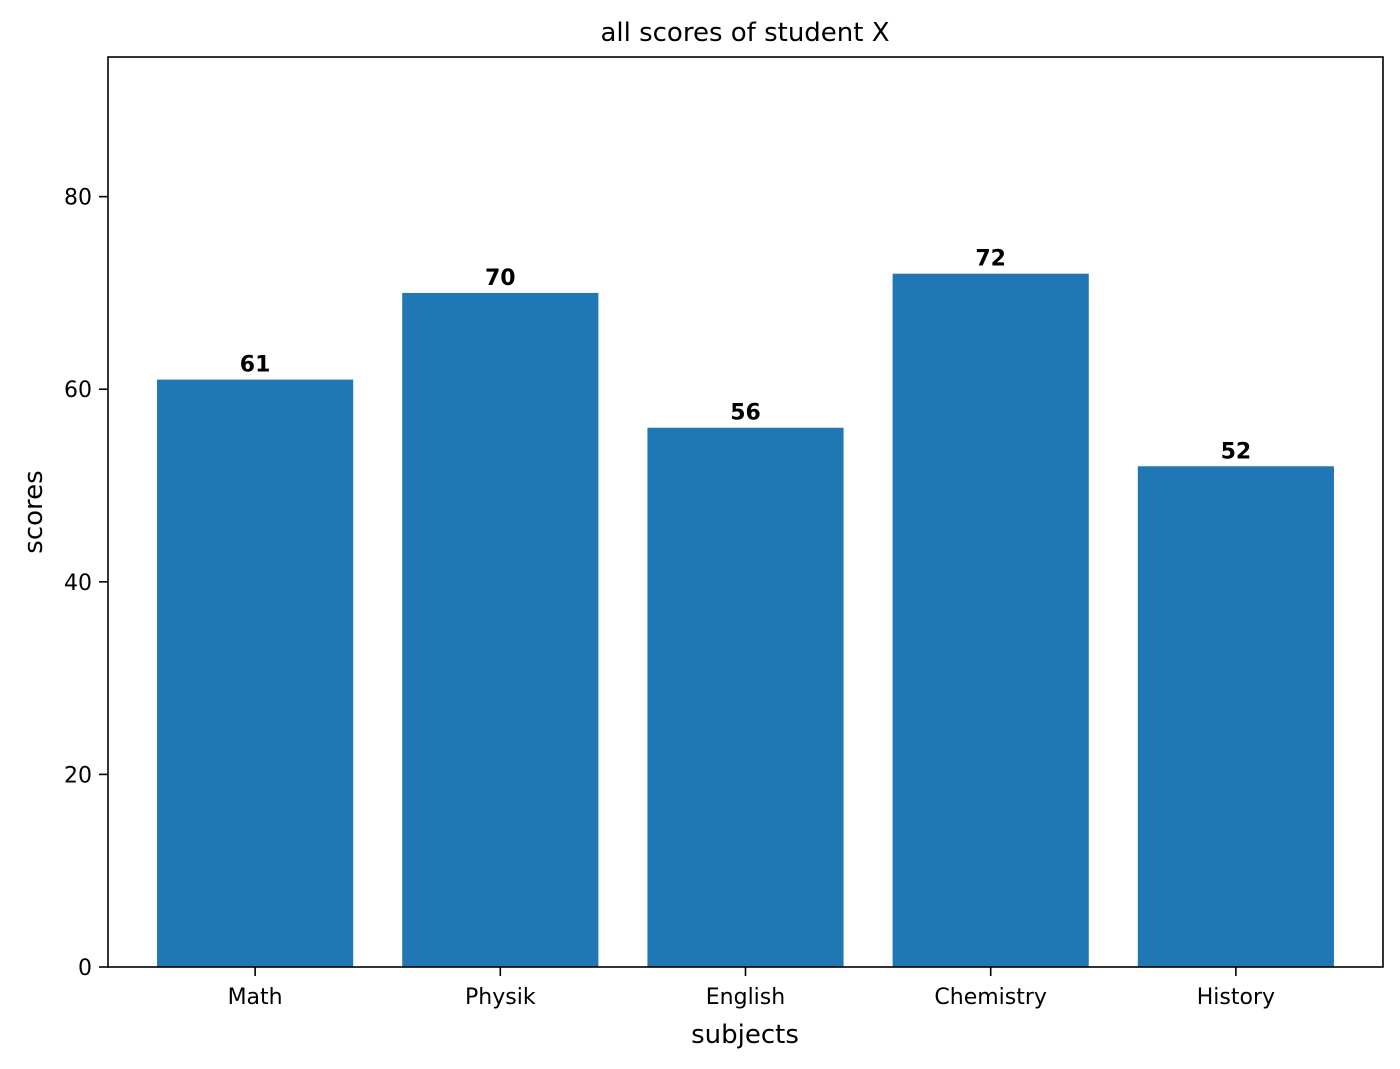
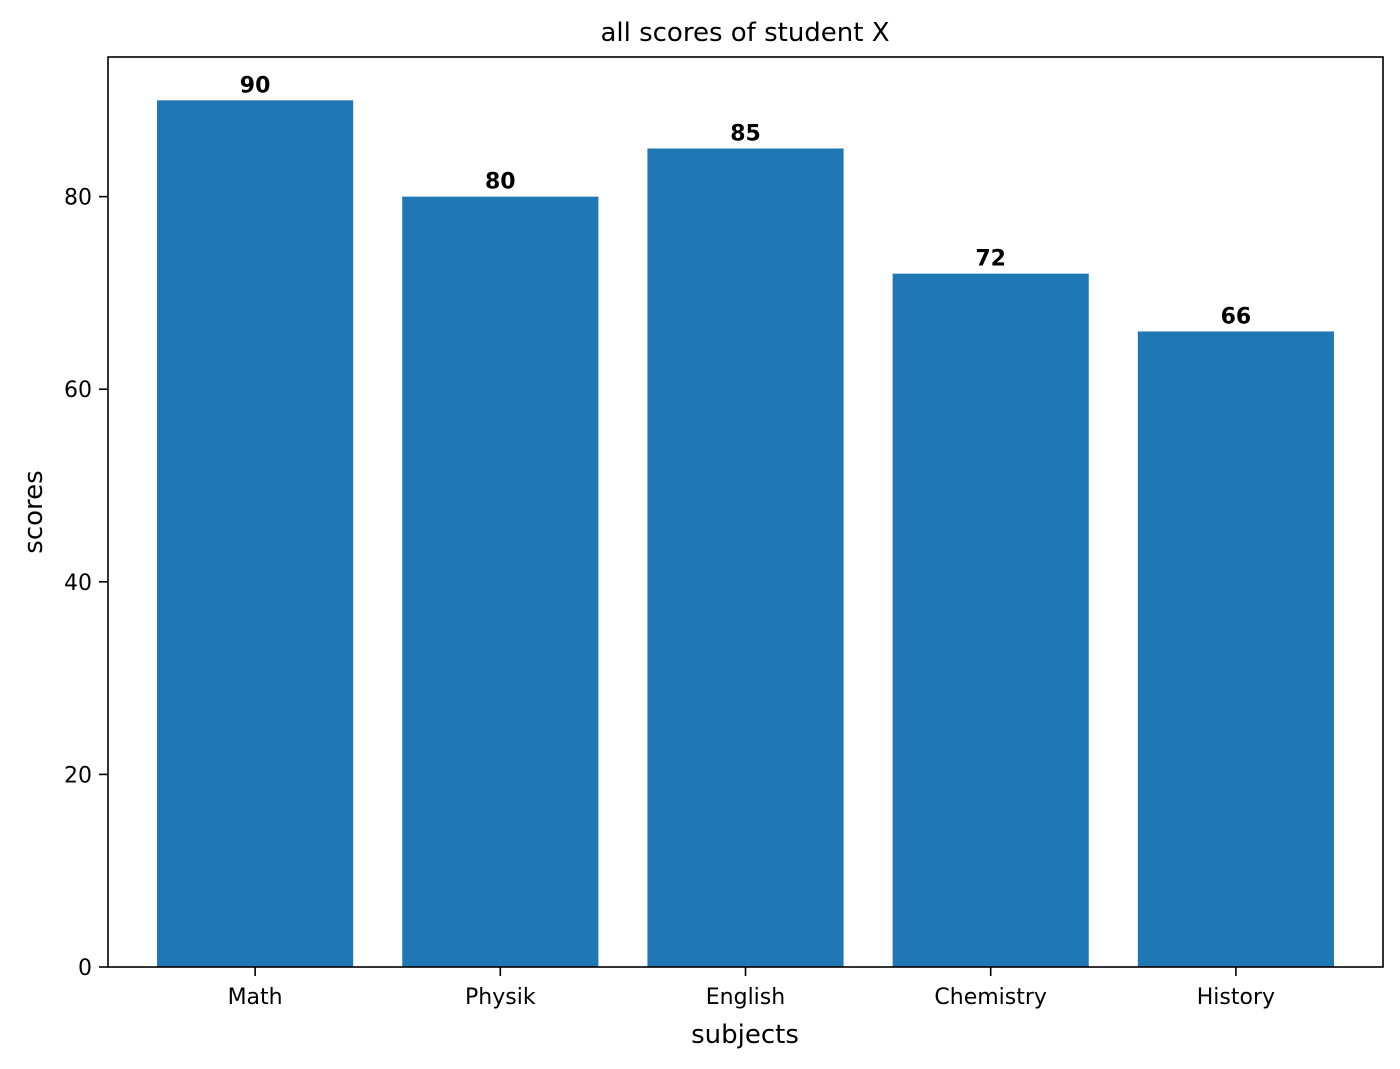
Math: 61 -> 90
Physik: 70 -> 80
English: 56 -> 85
History: 52 -> 66
